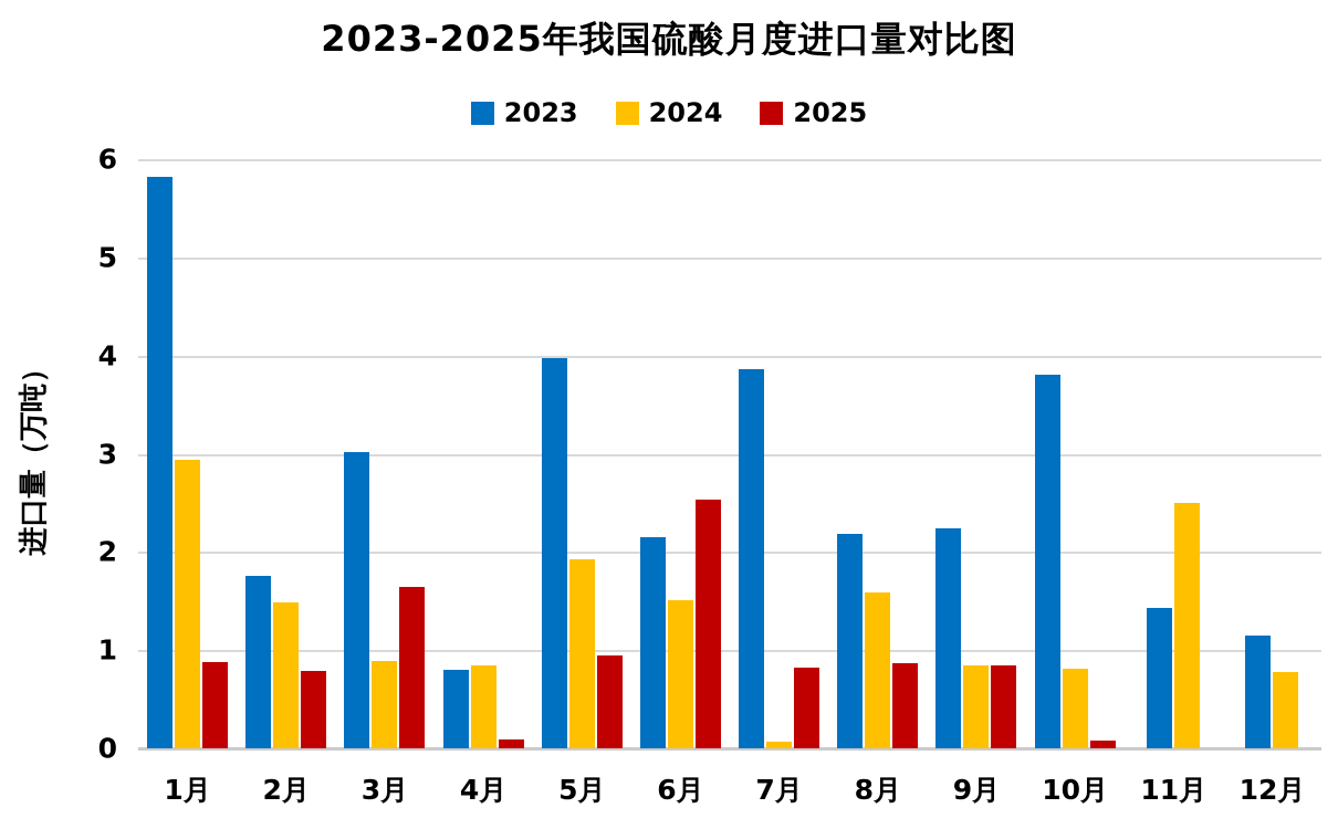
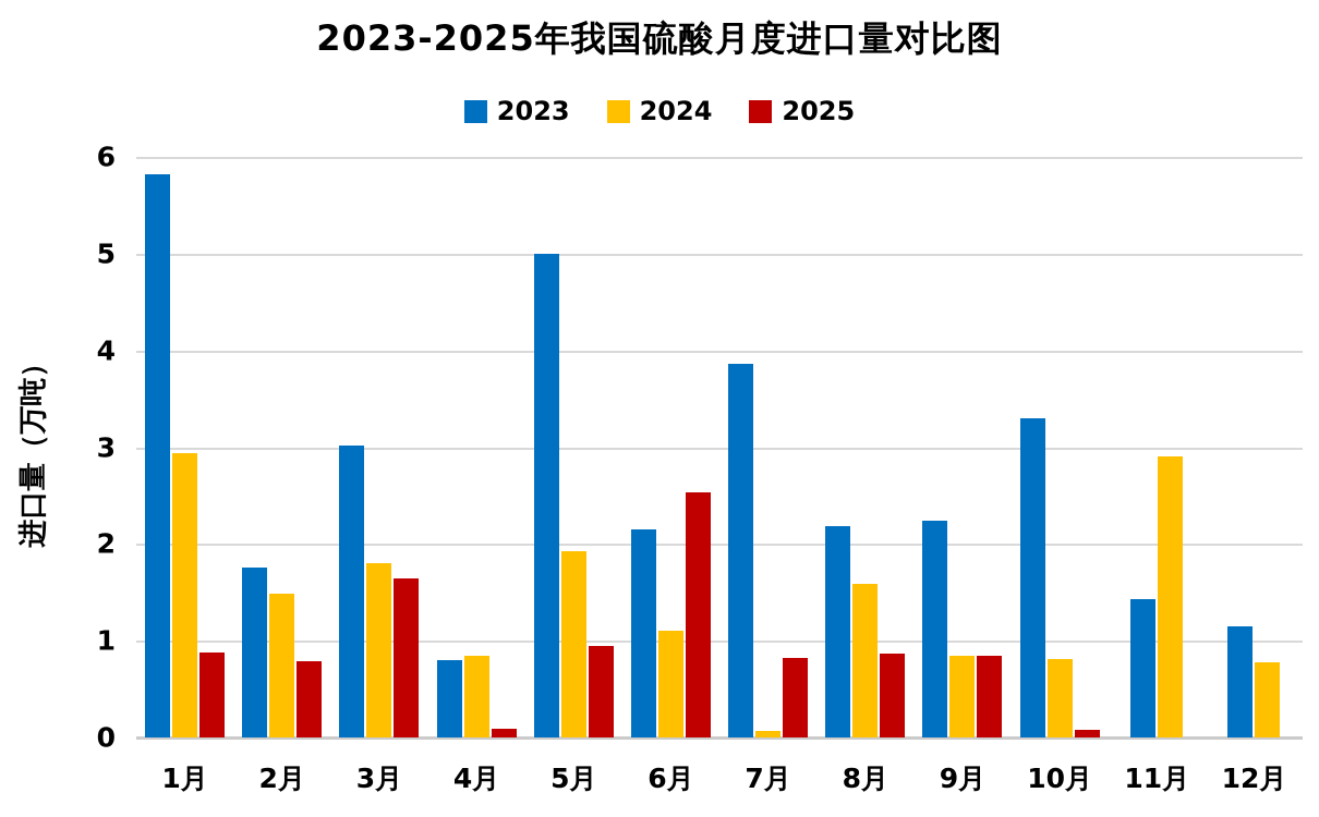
2024/3月: 0.9 -> 1.8
2023/5月: 4.0 -> 5.0
2024/6月: 1.5 -> 1.1
2023/10月: 3.8 -> 3.3
2024/11月: 2.5 -> 2.9
